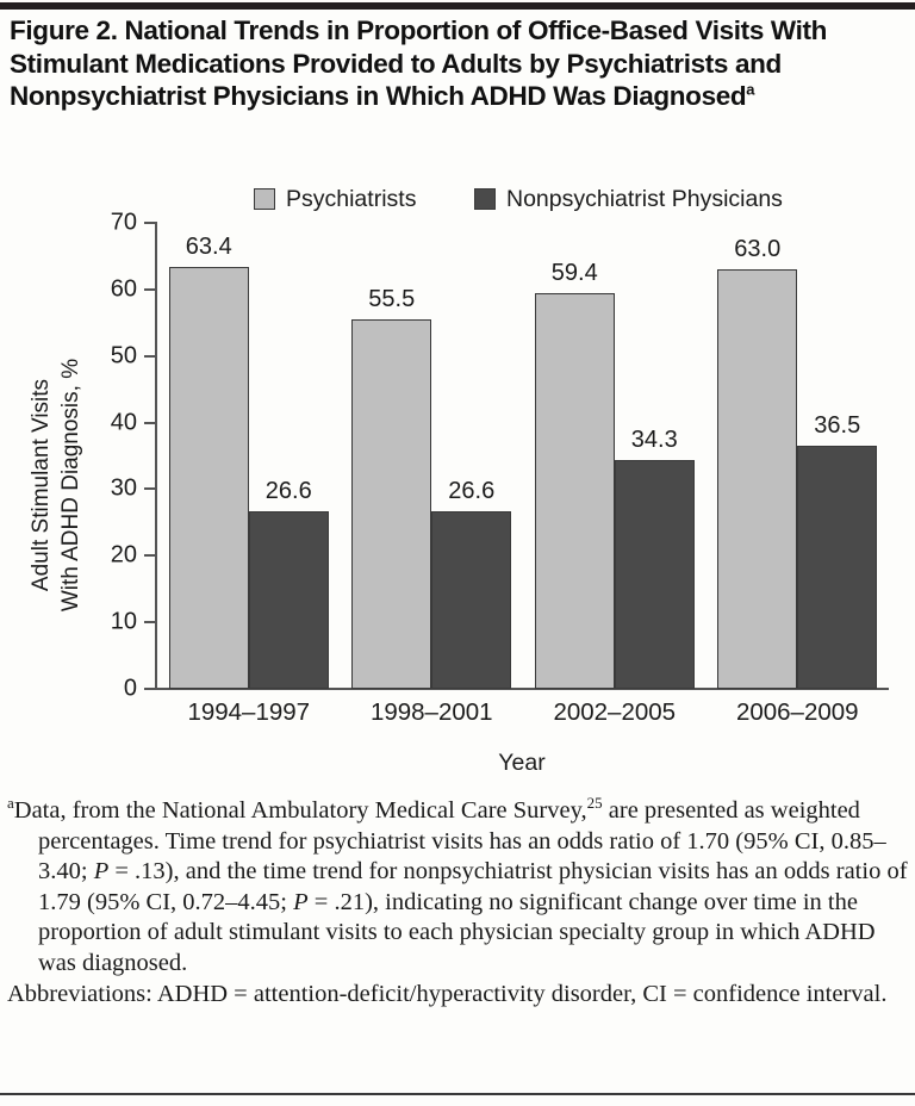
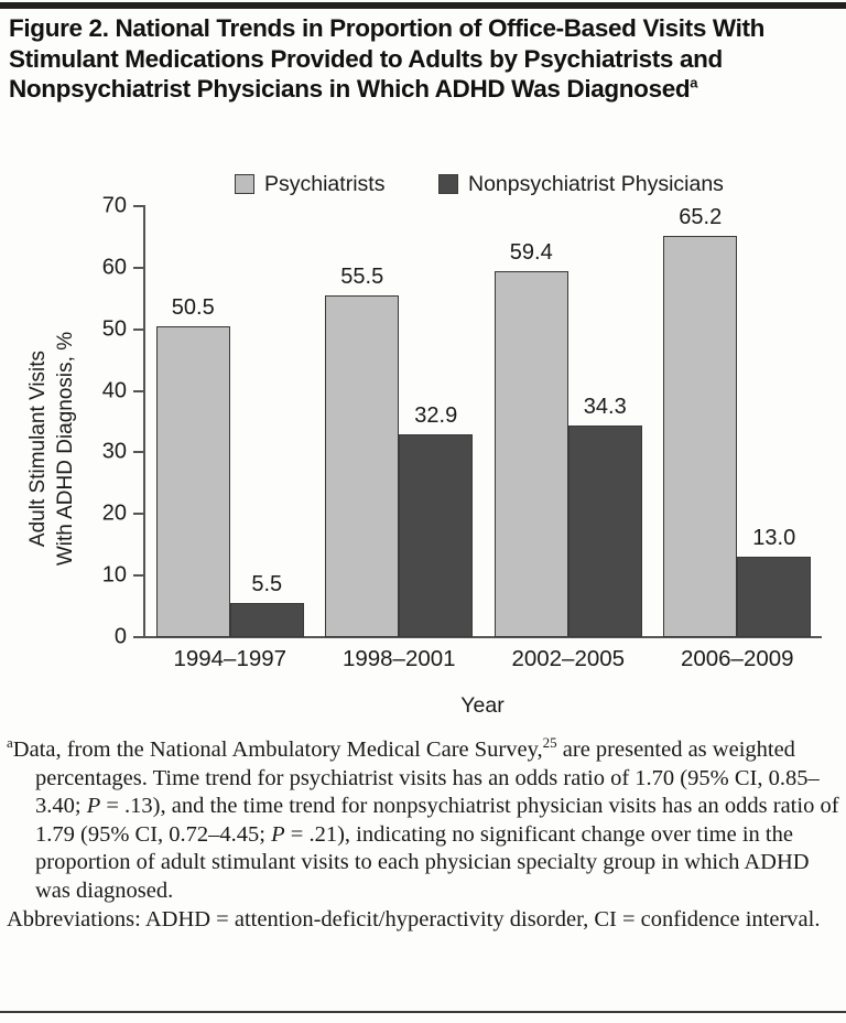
Psychiatrists/1994–1997: 63.4 -> 50.5
Nonpsychiatrist Physicians/1994–1997: 26.6 -> 5.5
Nonpsychiatrist Physicians/1998–2001: 26.6 -> 32.9
Psychiatrists/2006–2009: 63.0 -> 65.2
Nonpsychiatrist Physicians/2006–2009: 36.5 -> 13.0
